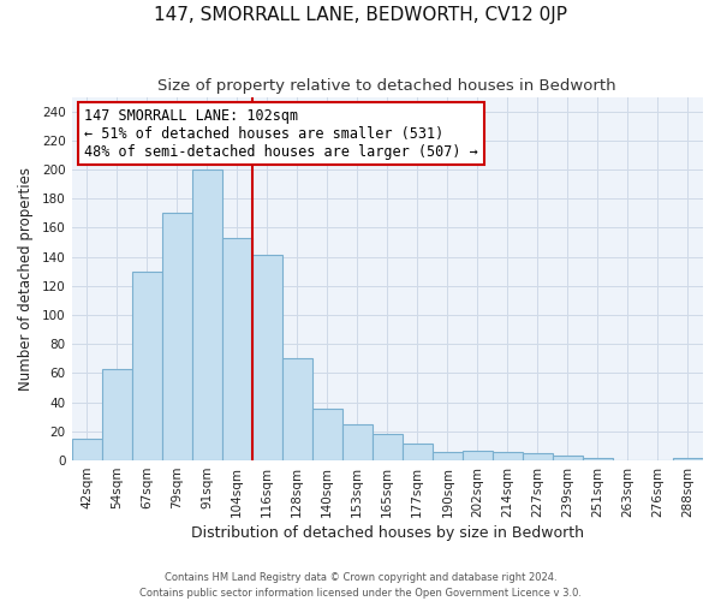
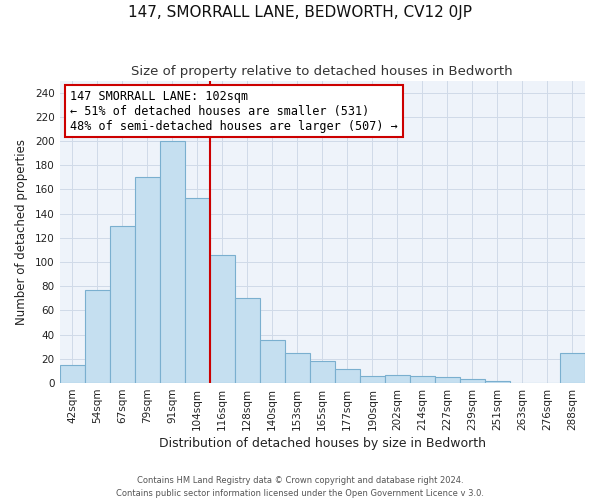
54sqm: 63 -> 77
116sqm: 141 -> 106
288sqm: 2 -> 25
